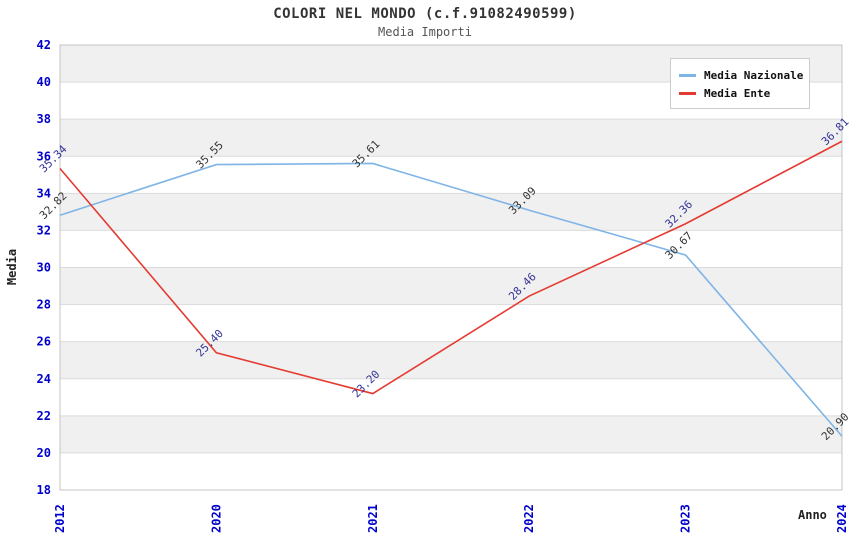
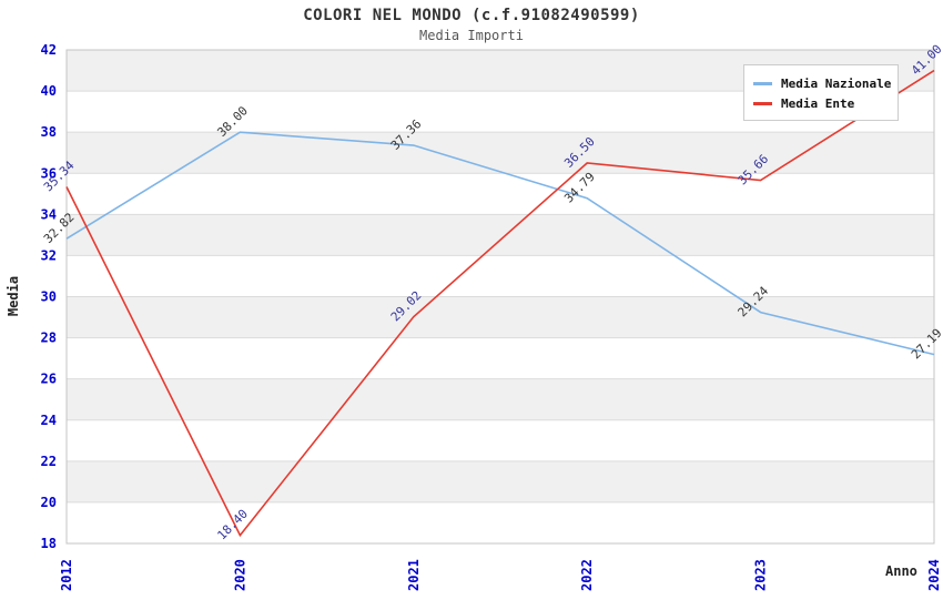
Media Nazionale/2020: 35.55 -> 38.00
Media Ente/2020: 25.40 -> 18.40
Media Nazionale/2021: 35.61 -> 37.36
Media Ente/2021: 23.20 -> 29.02
Media Nazionale/2022: 33.09 -> 34.79
Media Ente/2022: 28.46 -> 36.50
Media Nazionale/2023: 30.67 -> 29.24
Media Ente/2023: 32.36 -> 35.66
Media Nazionale/2024: 20.90 -> 27.19
Media Ente/2024: 36.81 -> 41.00
